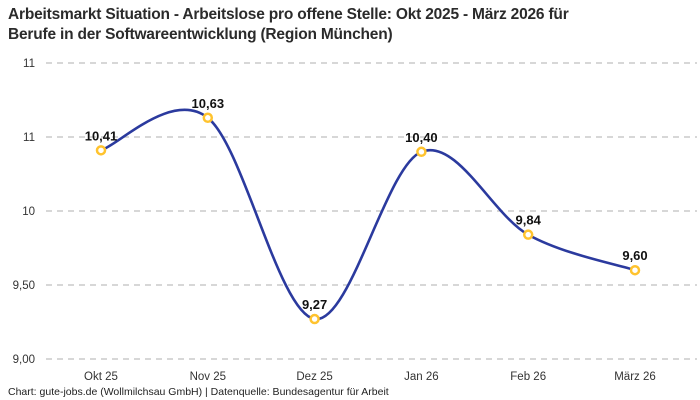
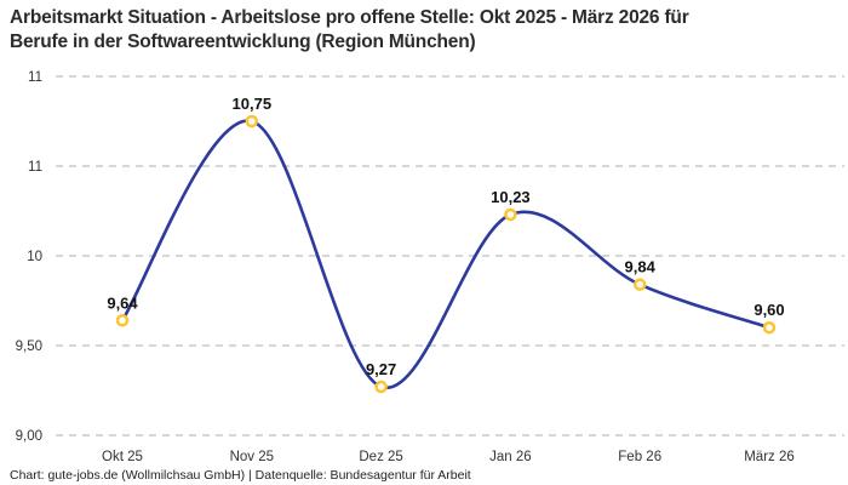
Okt 25: 10,41 -> 9,64
Nov 25: 10,63 -> 10,75
Jan 26: 10,40 -> 10,23
